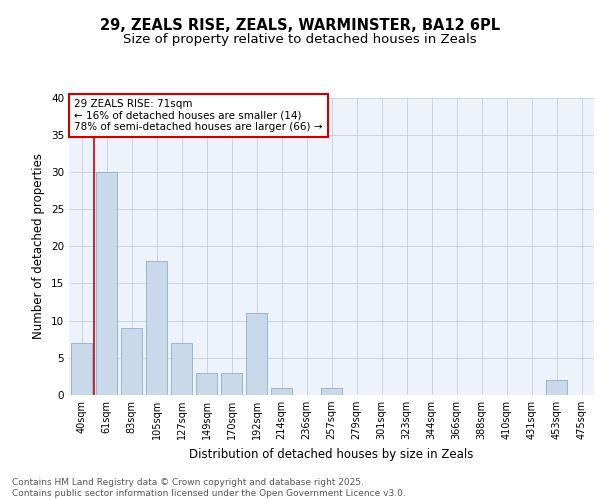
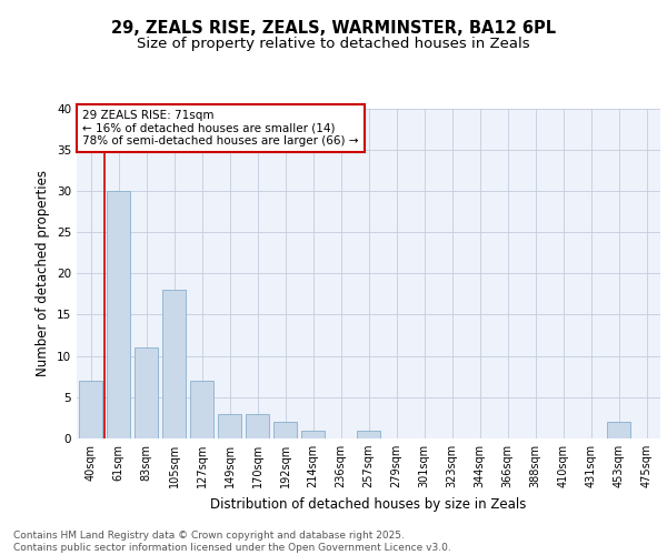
83sqm: 9 -> 11
192sqm: 11 -> 2
